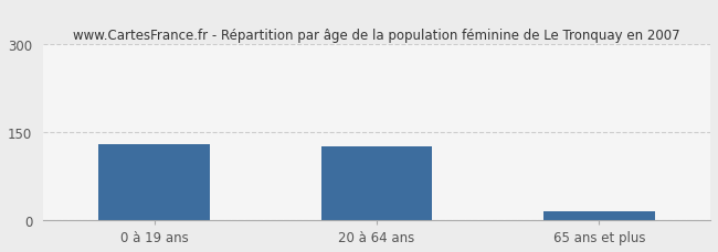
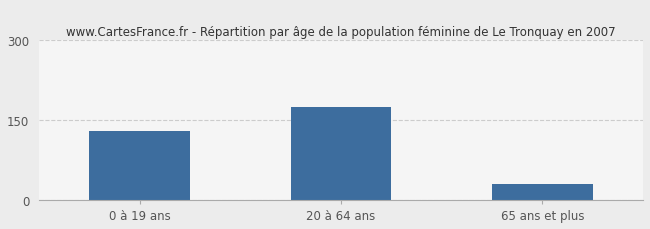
20 à 64 ans: 126 -> 175
65 ans et plus: 16 -> 30
